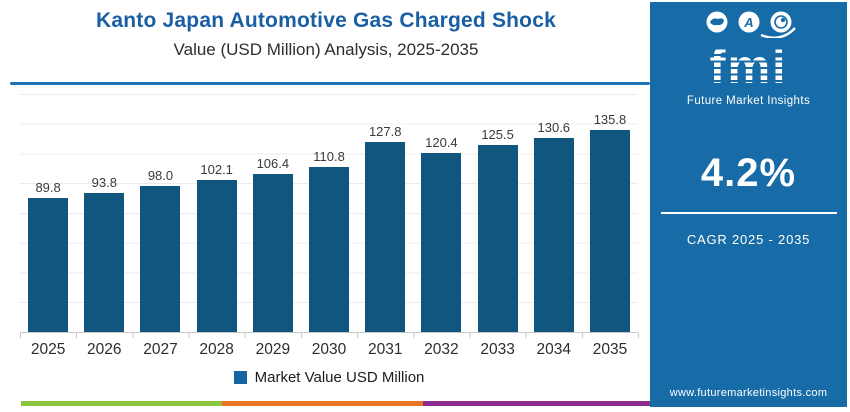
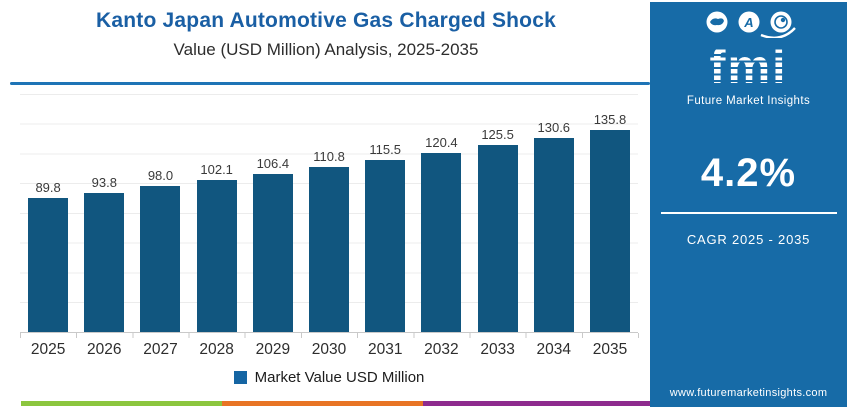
2031: 127.8 -> 115.5
